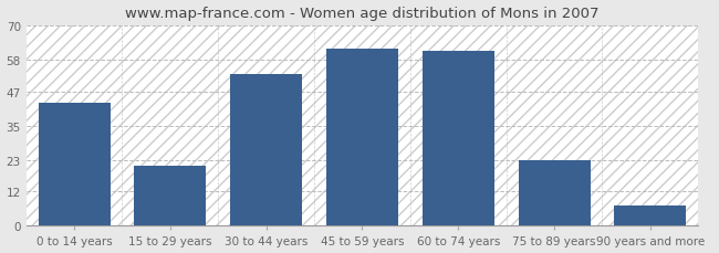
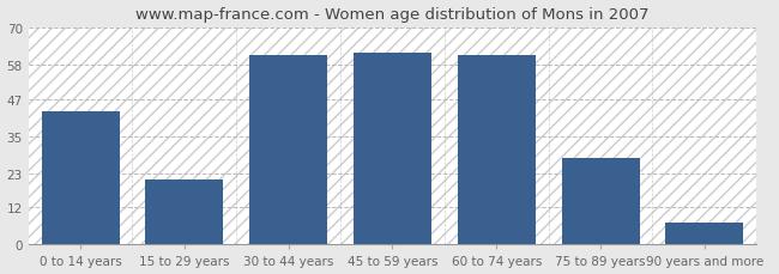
30 to 44 years: 53 -> 61
75 to 89 years: 23 -> 28
